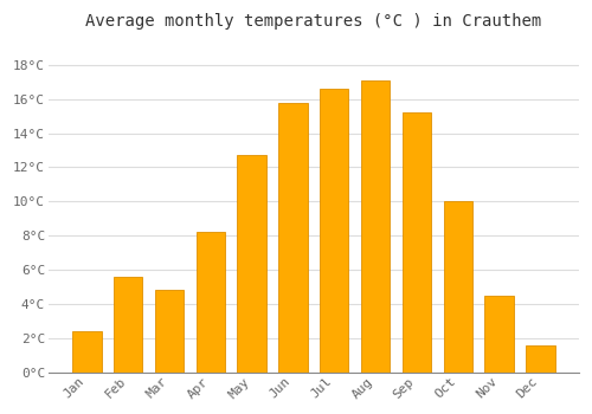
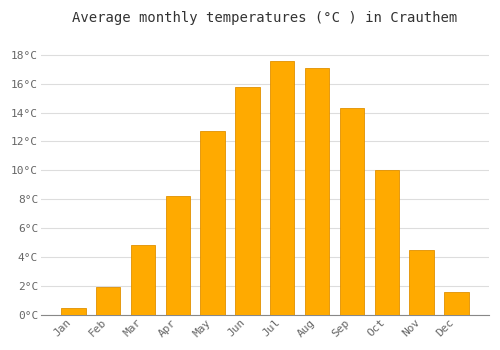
Jan: 2.4°C -> 0.5°C
Feb: 5.6°C -> 1.9°C
Jul: 16.6°C -> 17.6°C
Sep: 15.2°C -> 14.3°C
